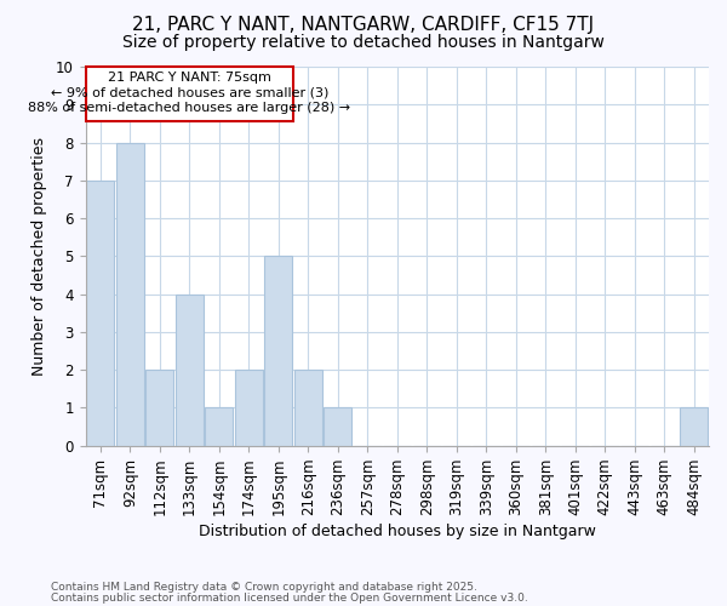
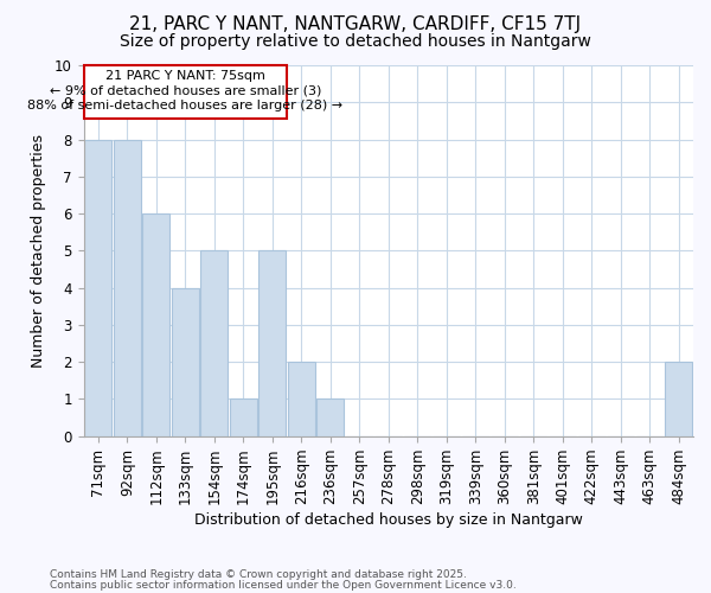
71sqm: 7 -> 8
112sqm: 2 -> 6
154sqm: 1 -> 5
174sqm: 2 -> 1
484sqm: 1 -> 2
